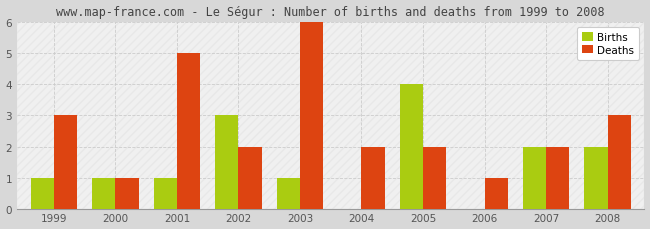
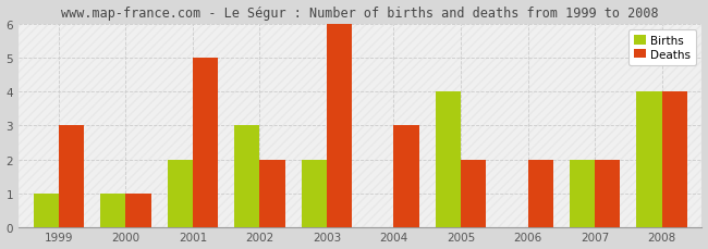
Births/2001: 1 -> 2
Births/2003: 1 -> 2
Deaths/2004: 2 -> 3
Deaths/2006: 1 -> 2
Births/2008: 2 -> 4
Deaths/2008: 3 -> 4
